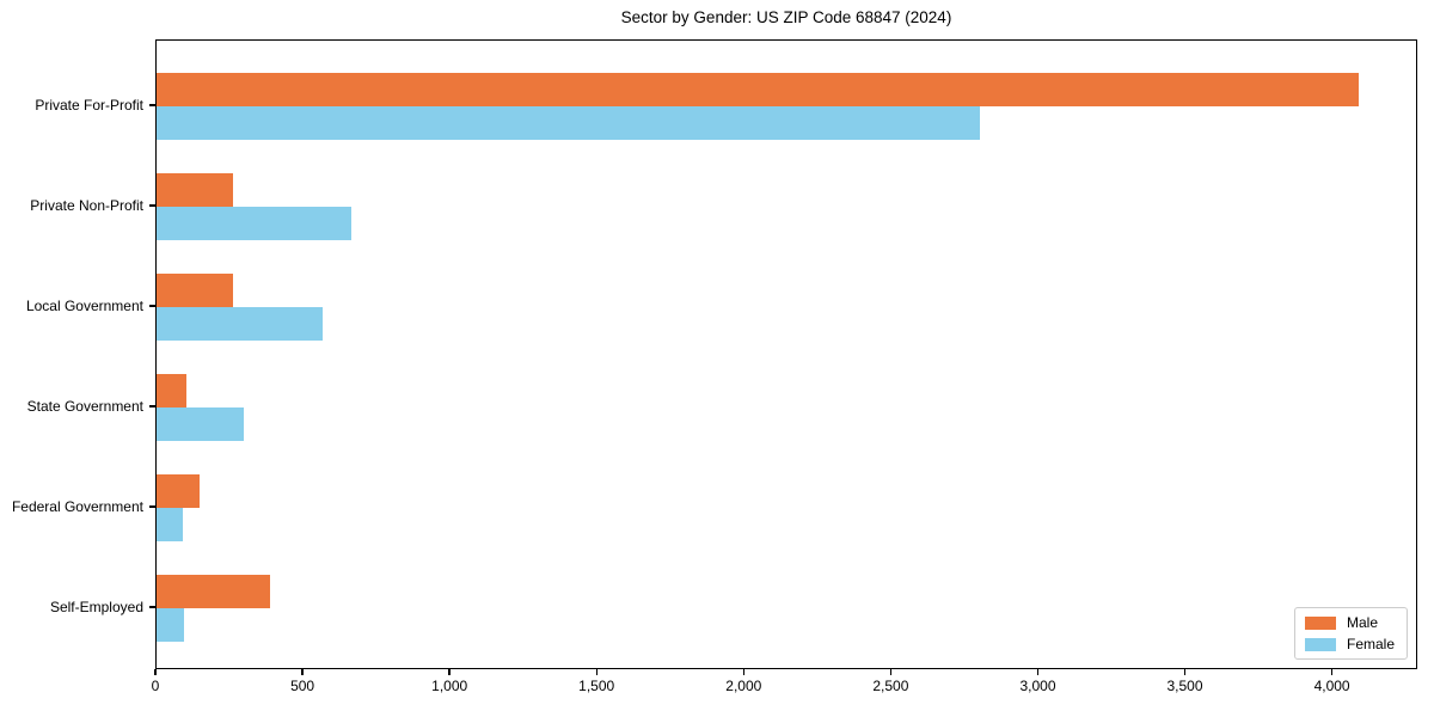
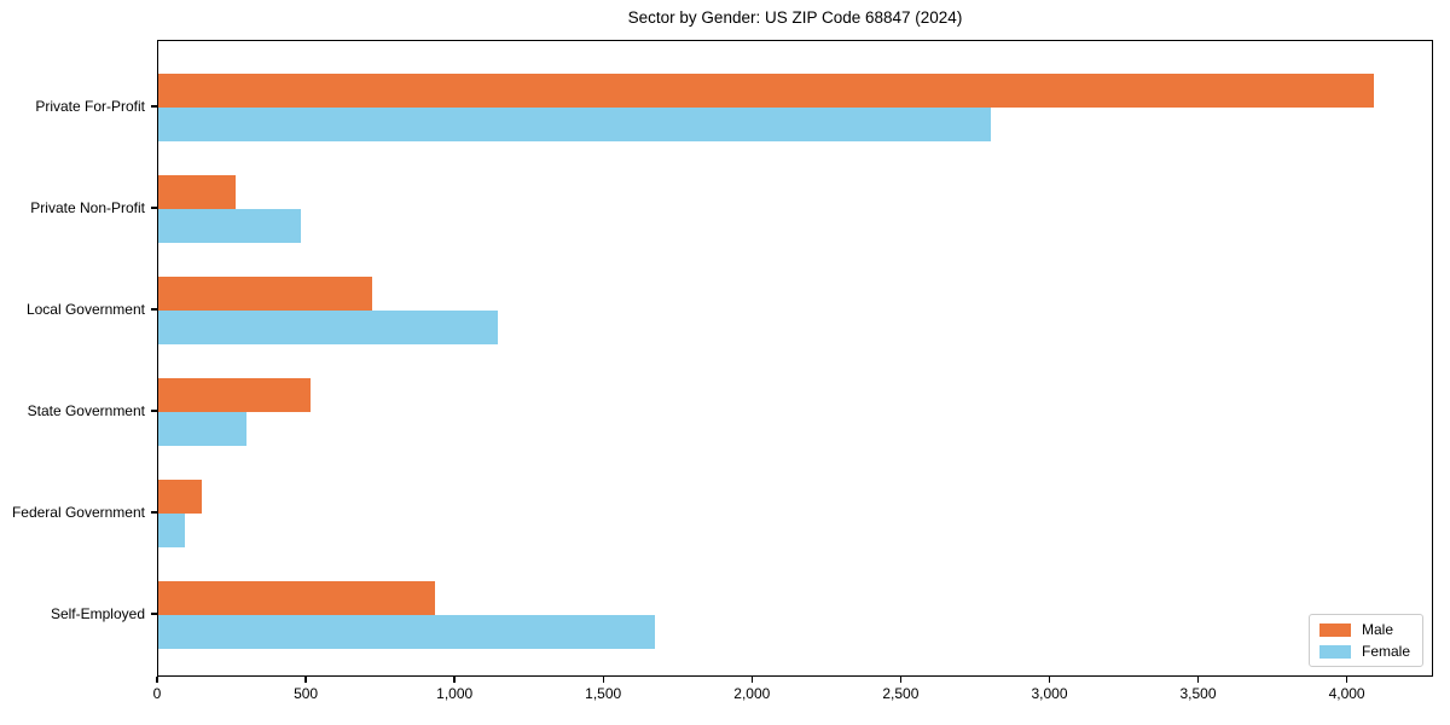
Female/Private Non-Profit: 660 -> 480
Male/Local Government: 260 -> 720
Female/Local Government: 560 -> 1140
Male/State Government: 100 -> 510
Male/Self-Employed: 380 -> 930
Female/Self-Employed: 100 -> 1670
